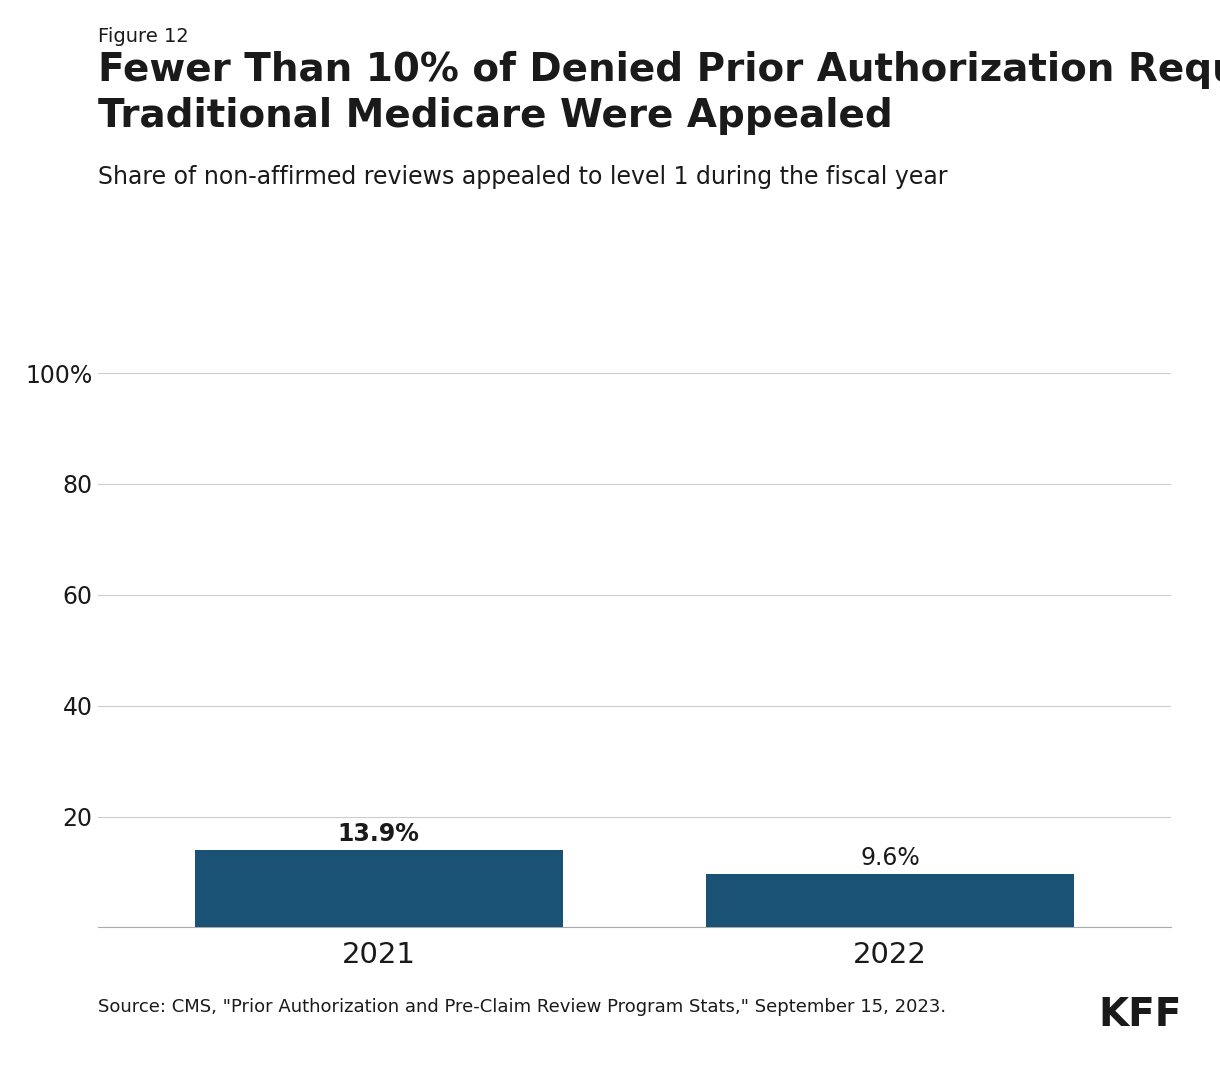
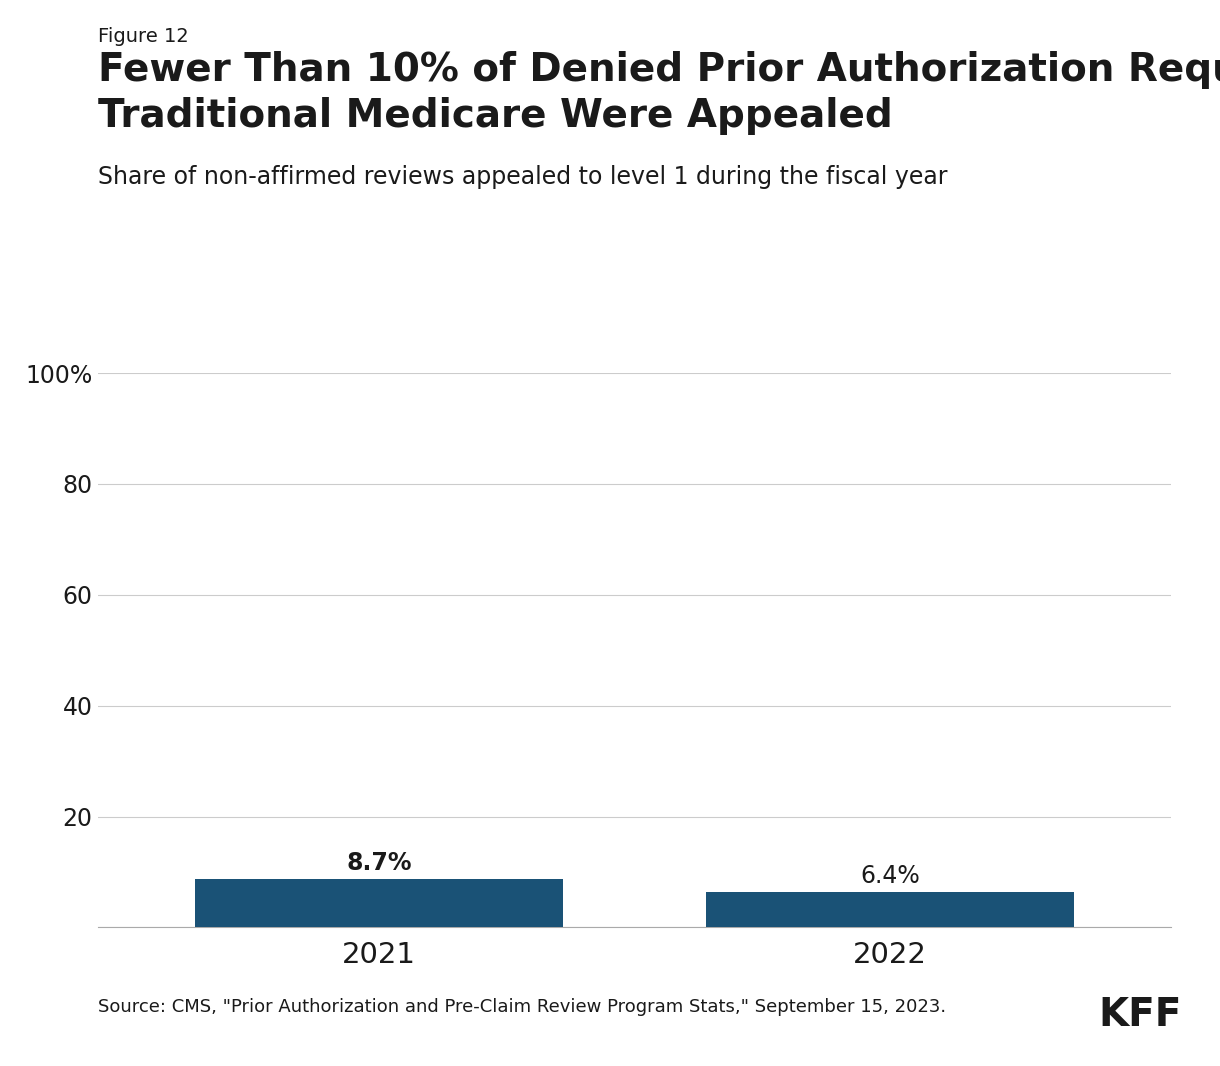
2021: 13.9% -> 8.7%
2022: 9.6% -> 6.4%
